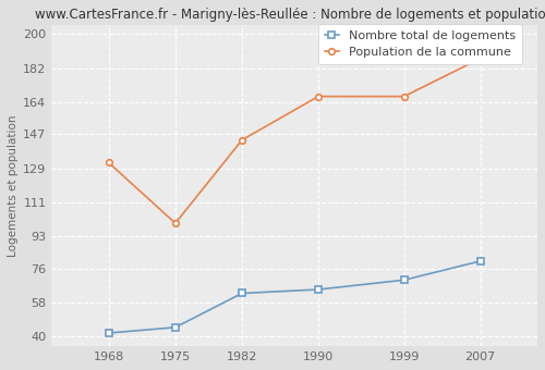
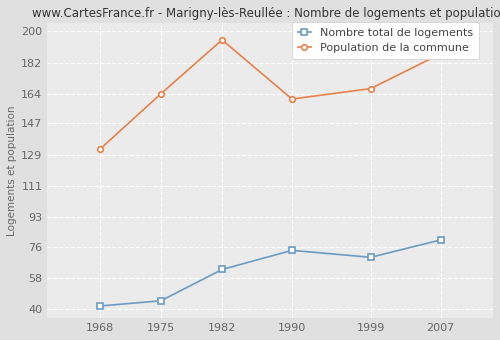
Population de la commune/1975: 100 -> 164
Population de la commune/1982: 144 -> 195
Nombre total de logements/1990: 65 -> 74
Population de la commune/1990: 167 -> 161
